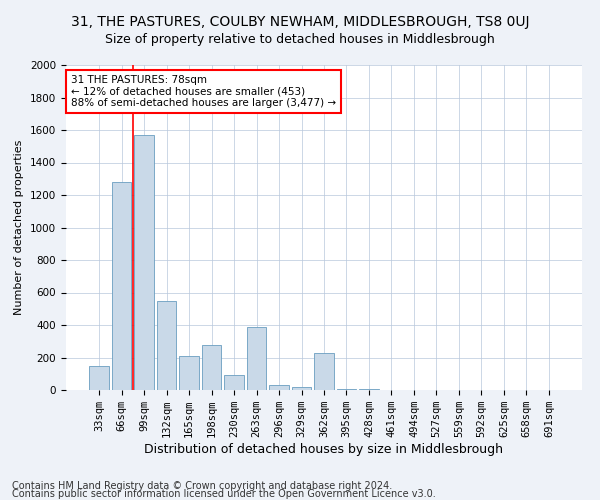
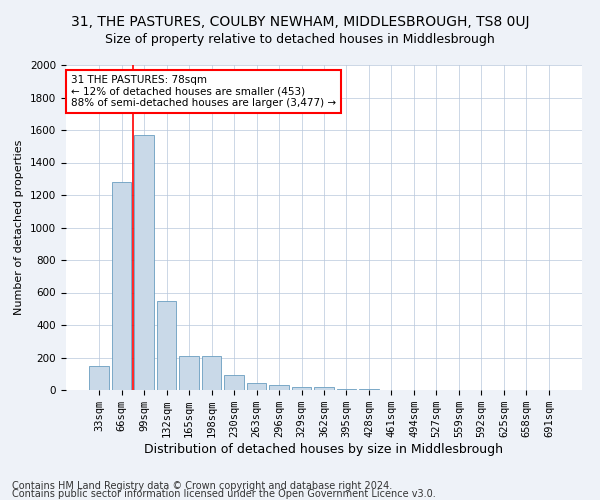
198sqm: 280 -> 210
263sqm: 390 -> 40
362sqm: 230 -> 20
